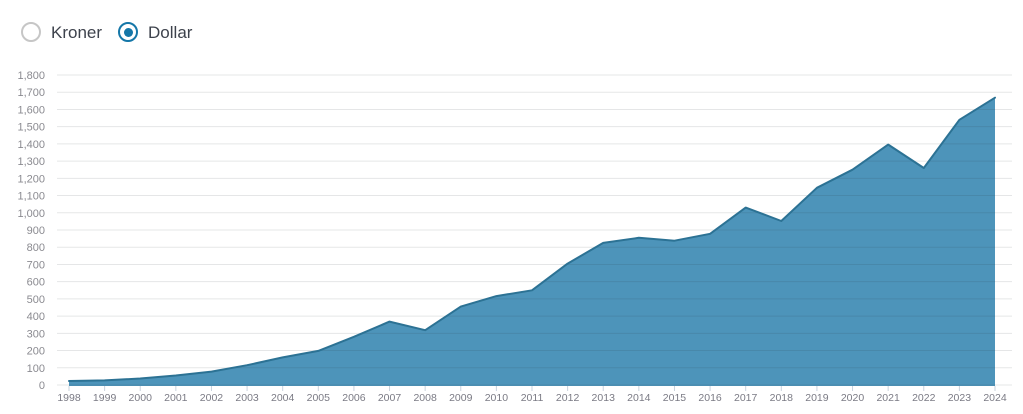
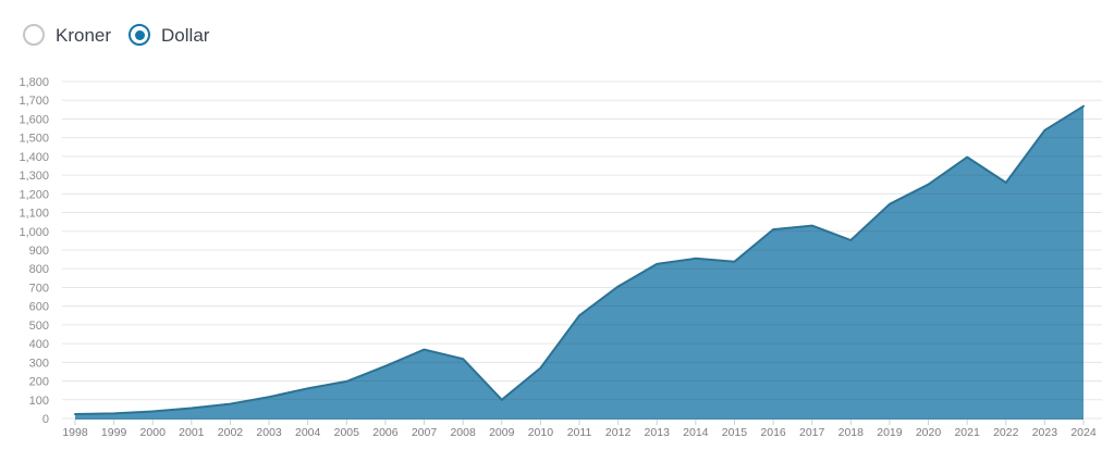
2009: 460 -> 100
2010: 520 -> 270
2016: 880 -> 1010
